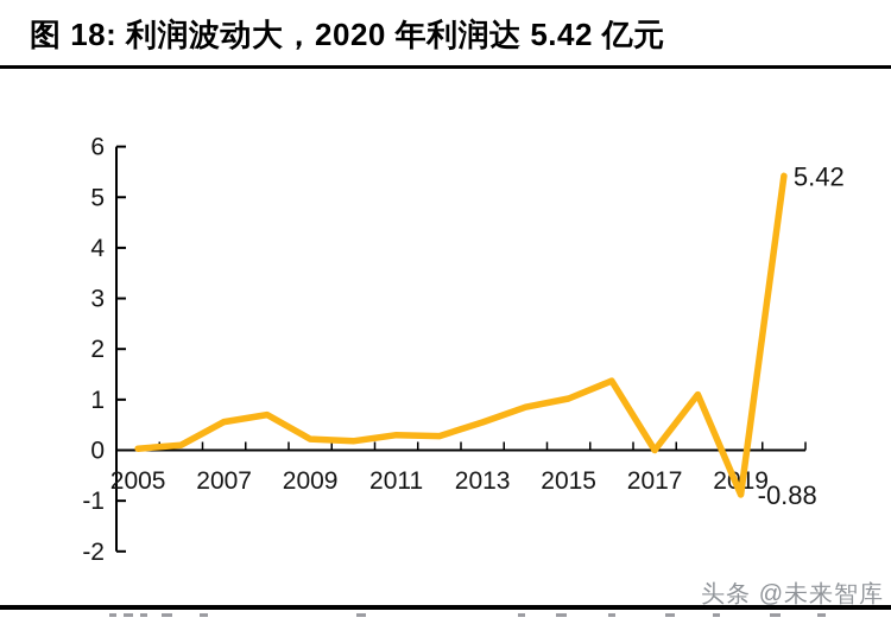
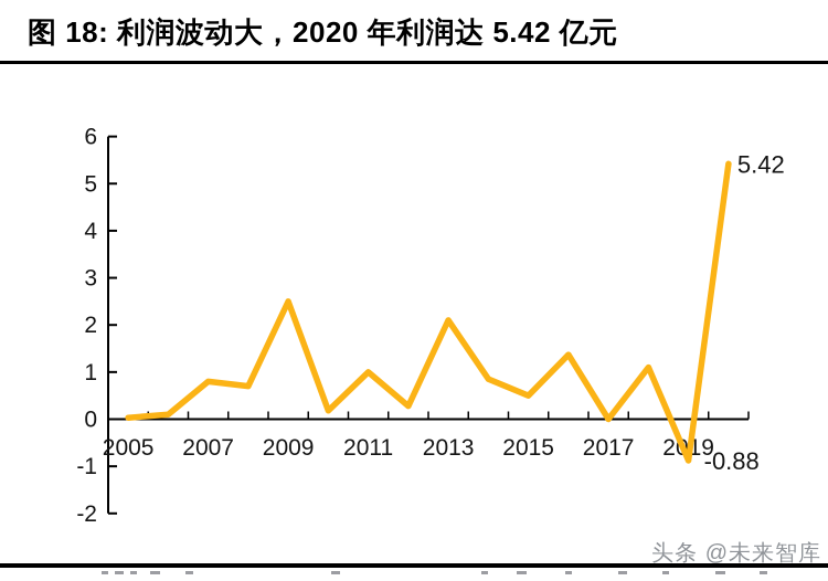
2007: 0.6 -> 0.8
2009: 0.2 -> 2.5
2011: 0.3 -> 1.0
2013: 0.6 -> 2.1
2015: 1.0 -> 0.5
